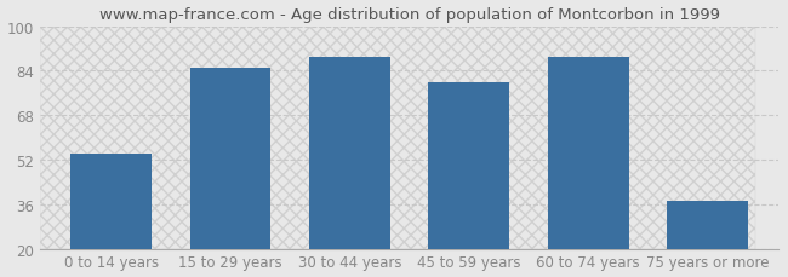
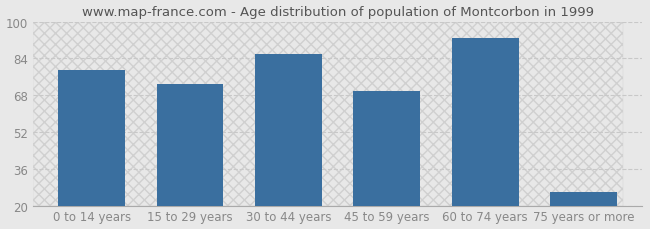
0 to 14 years: 54 -> 79
15 to 29 years: 85 -> 73
30 to 44 years: 89 -> 86
45 to 59 years: 80 -> 70
60 to 74 years: 89 -> 93
75 years or more: 37 -> 26
